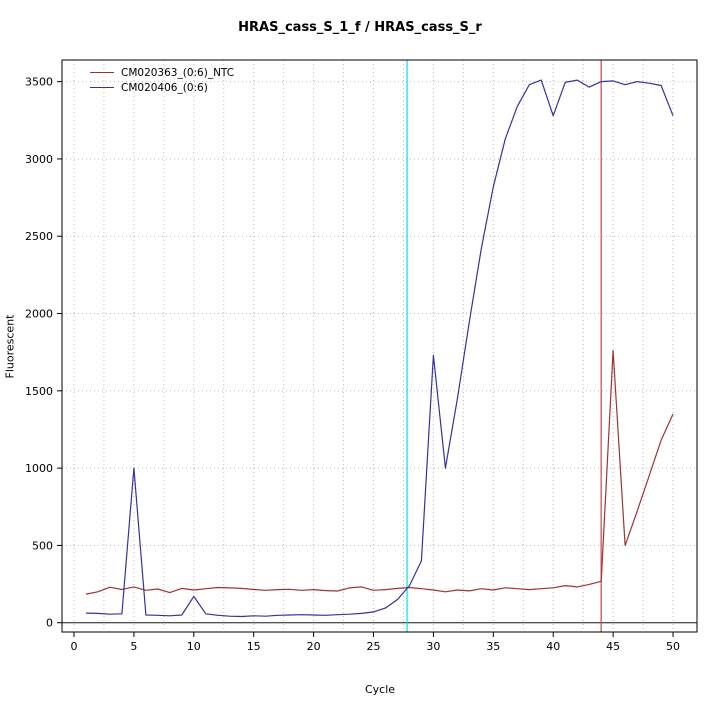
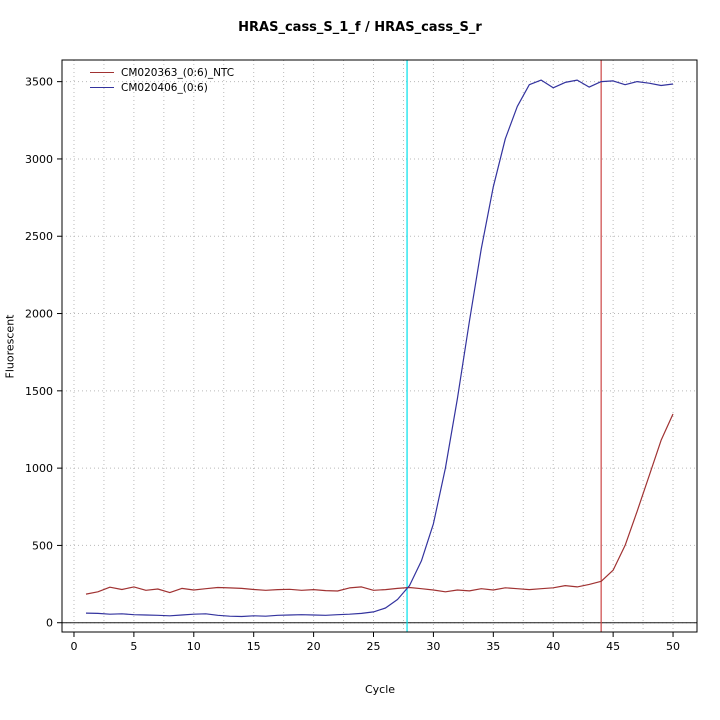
CM020406_(0:6)/5: 1000 -> 50
CM020406_(0:6)/10: 170 -> 60
CM020406_(0:6)/30: 1730 -> 640
CM020406_(0:6)/40: 3280 -> 3460
CM020363_(0:6)_NTC/45: 1760 -> 340
CM020406_(0:6)/50: 3280 -> 3480
